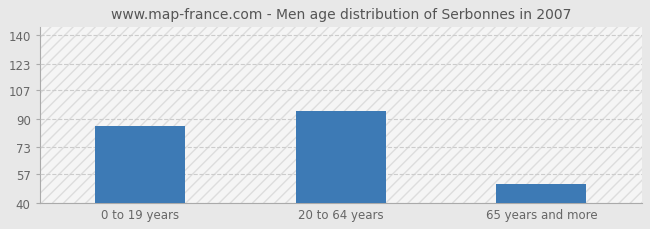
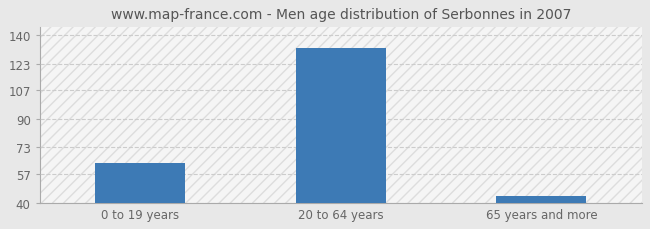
0 to 19 years: 86 -> 64
20 to 64 years: 95 -> 132
65 years and more: 51 -> 44
